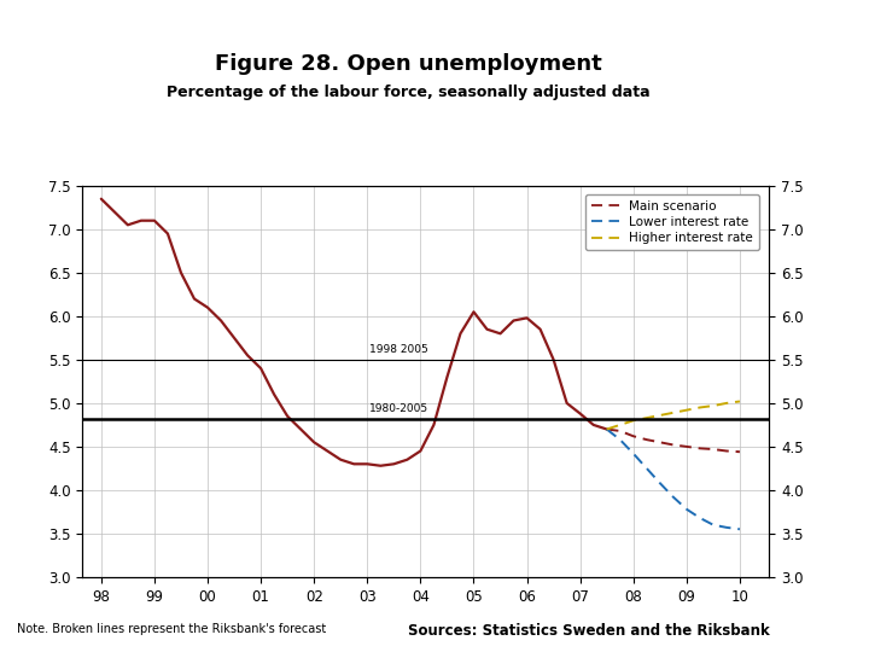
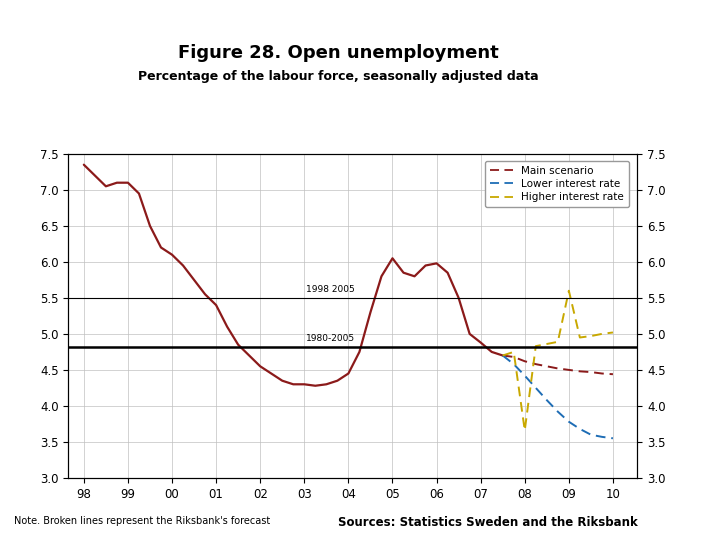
Higher interest rate/08: 4.80 -> 3.66
Higher interest rate/09: 4.92 -> 5.60
